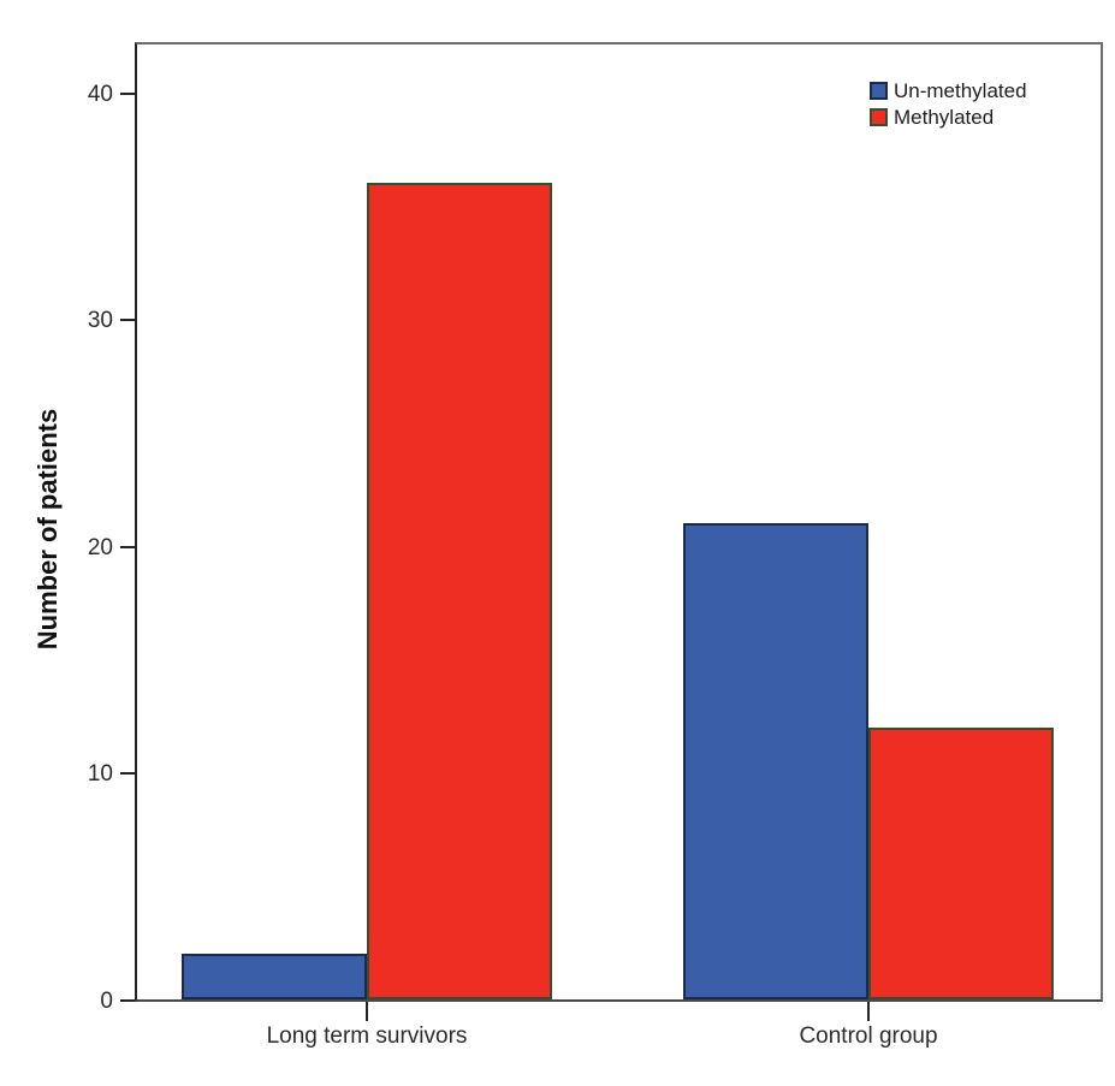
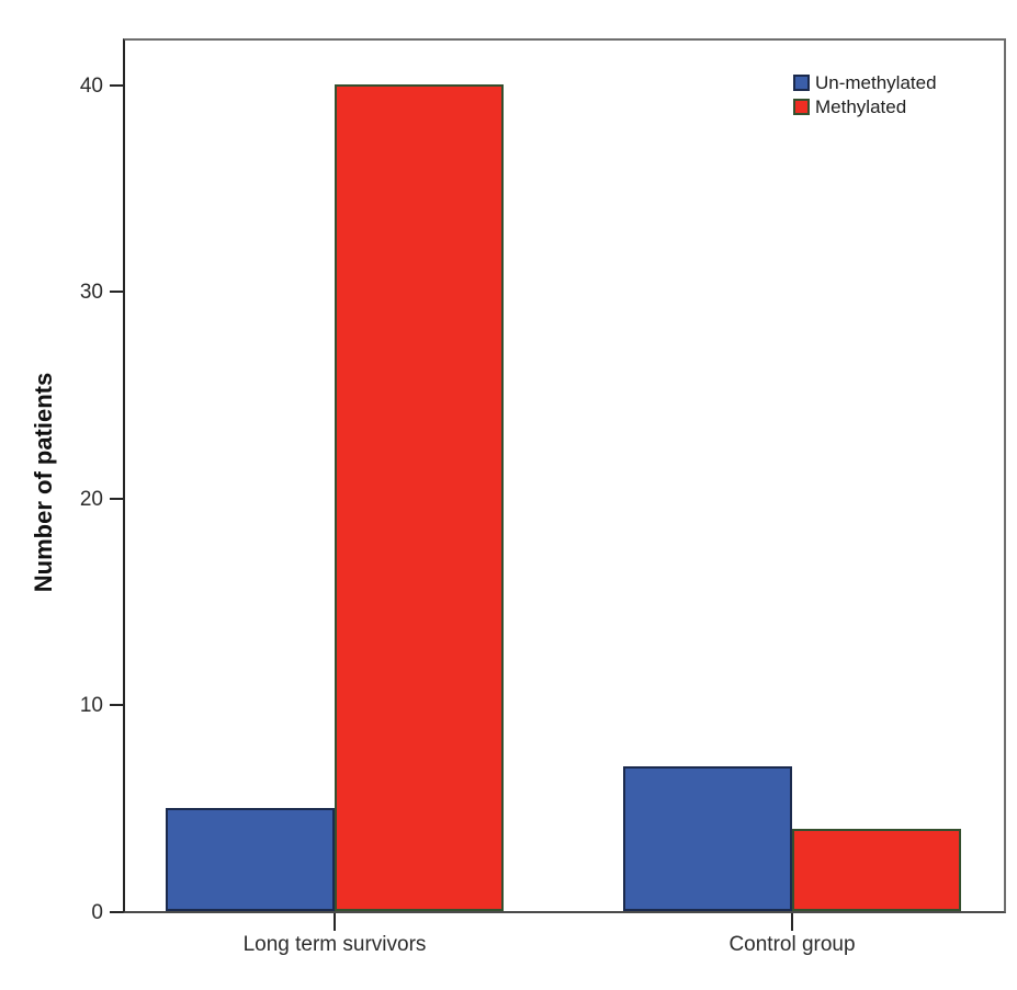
Un-methylated/Long term survivors: 2 -> 5
Methylated/Long term survivors: 36 -> 40
Un-methylated/Control group: 21 -> 7
Methylated/Control group: 12 -> 4
